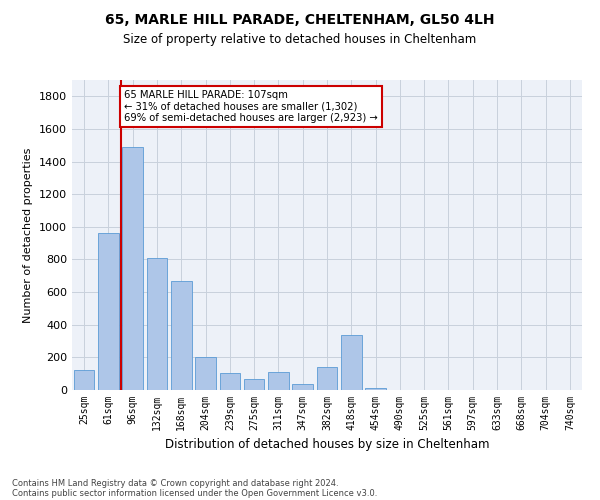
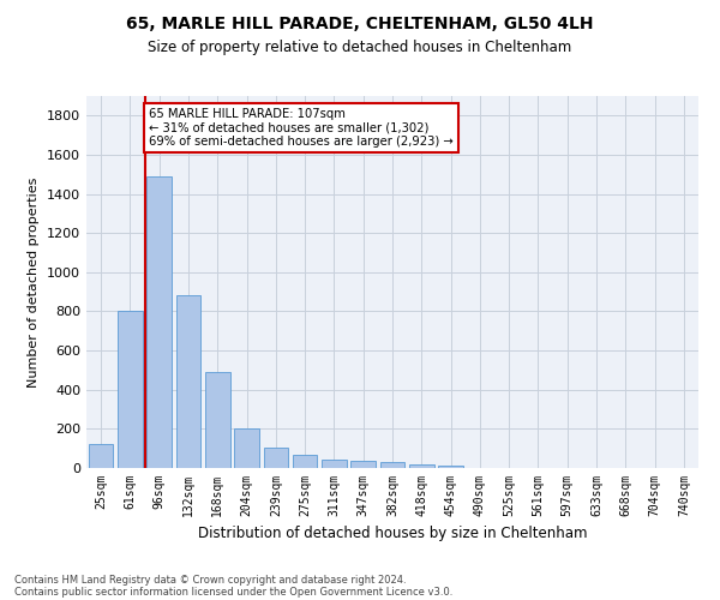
61sqm: 960 -> 800
132sqm: 810 -> 880
168sqm: 670 -> 490
311sqm: 110 -> 40
382sqm: 140 -> 30
418sqm: 340 -> 20
